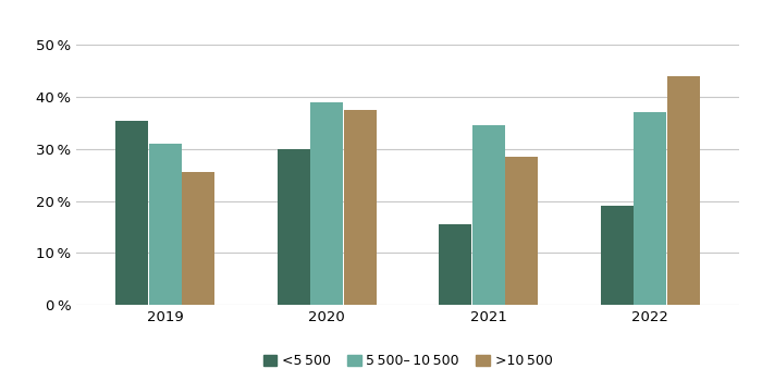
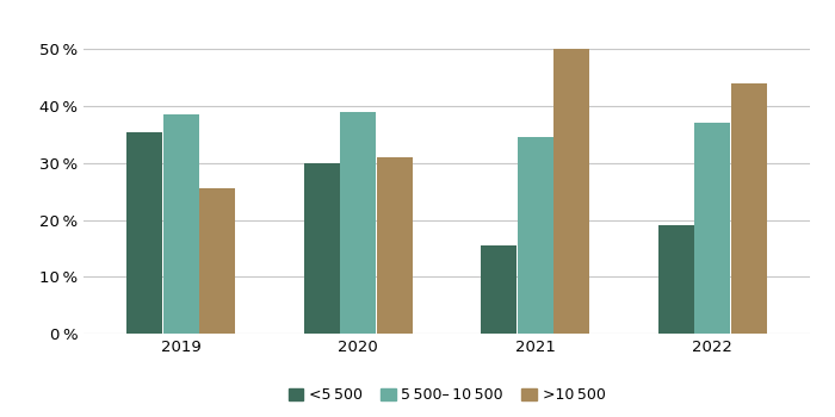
5 500– 10 500/2019: 31.0 % -> 38.5 %
>10 500/2020: 37.5 % -> 31.0 %
>10 500/2021: 28.5 % -> 50.0 %
